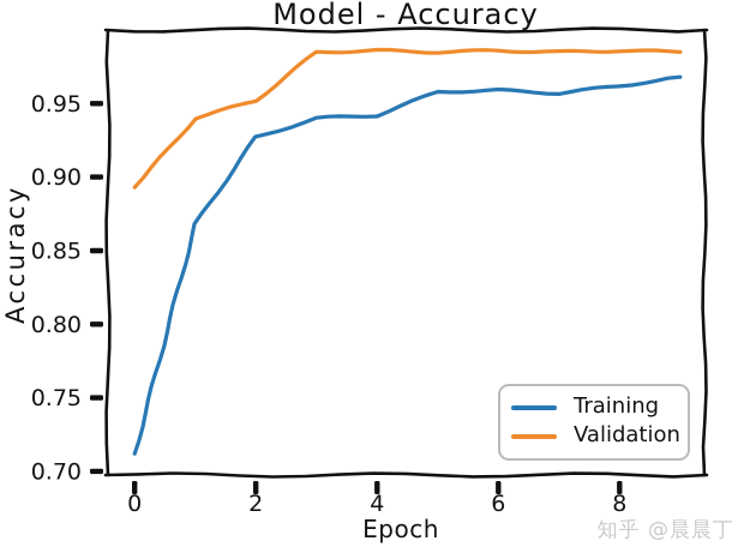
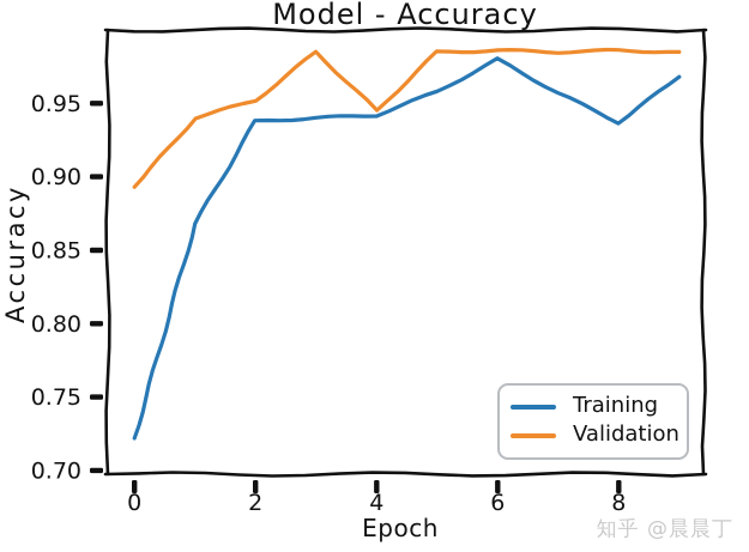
Training/0: 0.712 -> 0.722
Training/2: 0.927 -> 0.938
Validation/4: 0.986 -> 0.945
Training/6: 0.959 -> 0.980
Training/8: 0.962 -> 0.937
